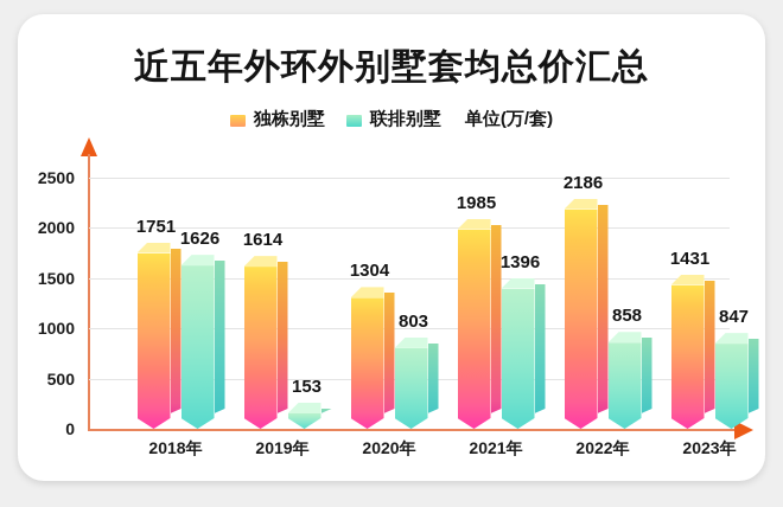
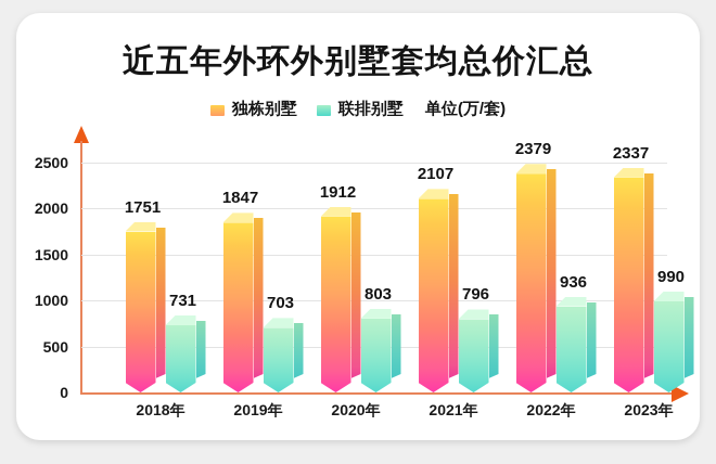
联排别墅/2018年: 1626 -> 731
独栋别墅/2019年: 1614 -> 1847
联排别墅/2019年: 153 -> 703
独栋别墅/2020年: 1304 -> 1912
独栋别墅/2021年: 1985 -> 2107
联排别墅/2021年: 1396 -> 796
独栋别墅/2022年: 2186 -> 2379
联排别墅/2022年: 858 -> 936
独栋别墅/2023年: 1431 -> 2337
联排别墅/2023年: 847 -> 990
